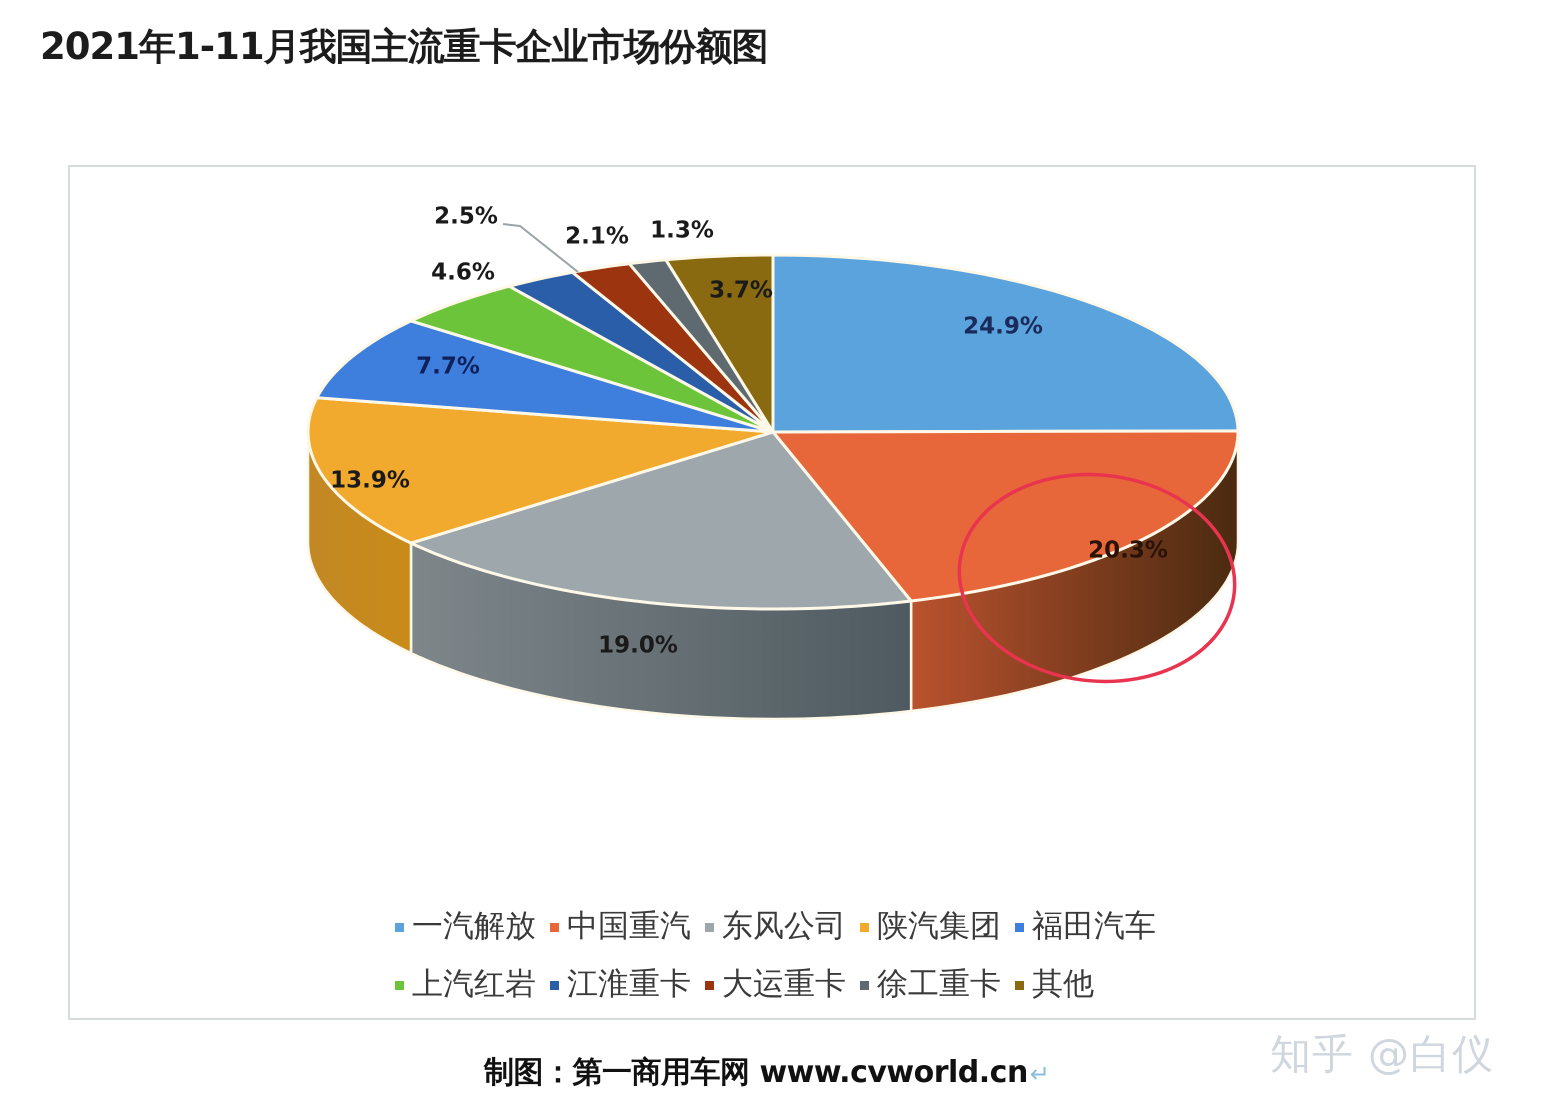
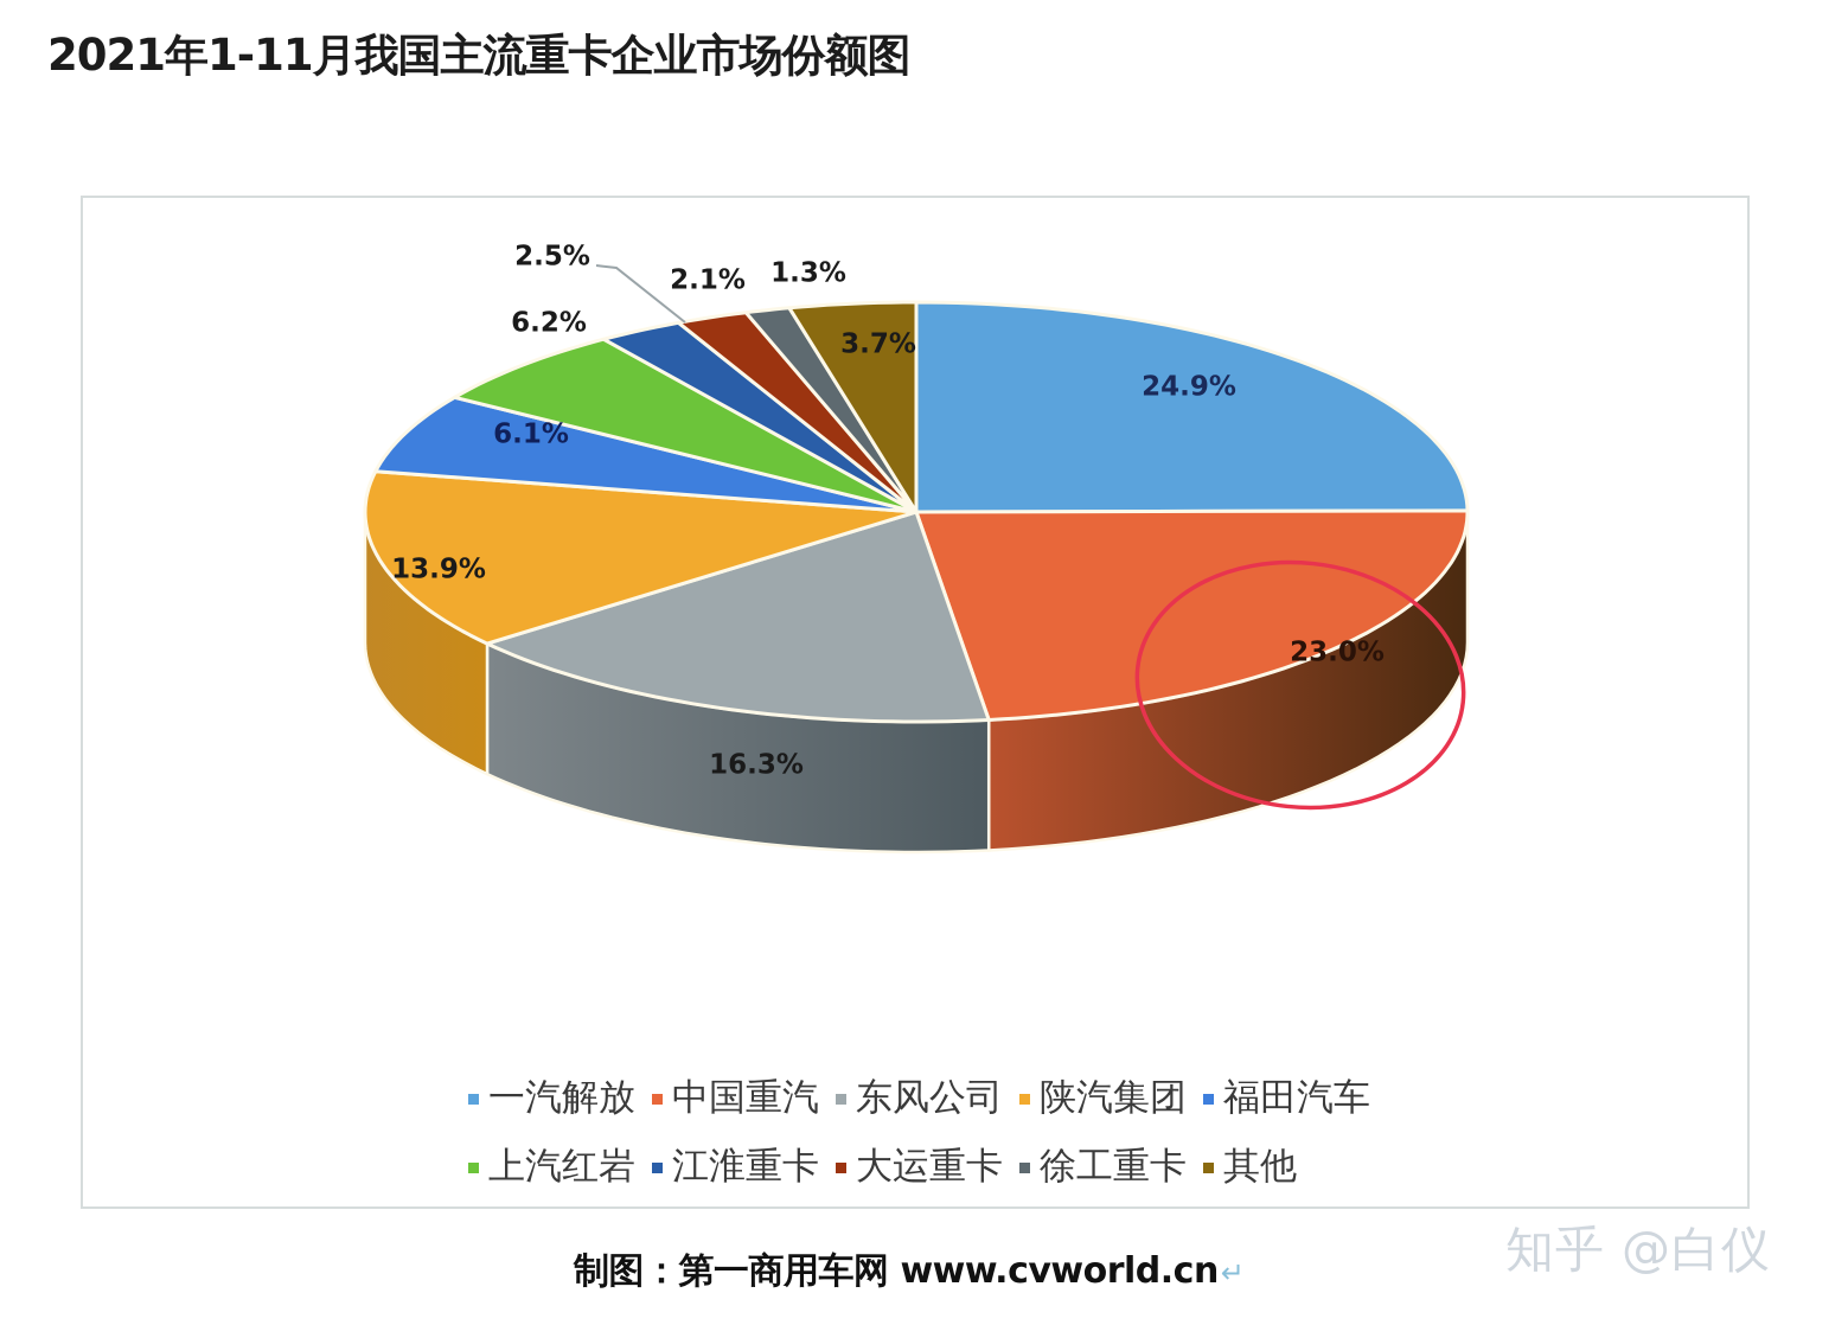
中国重汽: 20.3% -> 23.0%
东风公司: 19.0% -> 16.3%
福田汽车: 7.7% -> 6.1%
上汽红岩: 4.6% -> 6.2%
